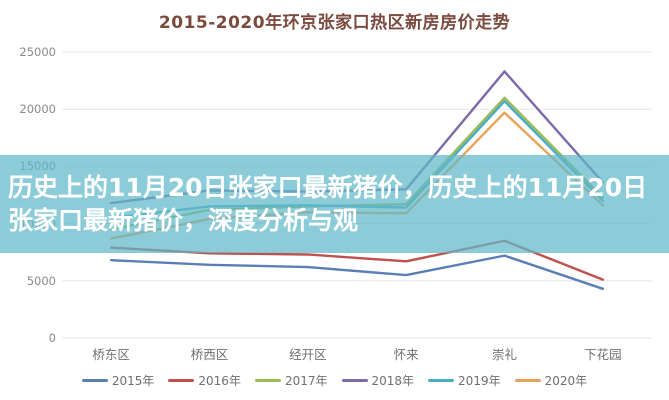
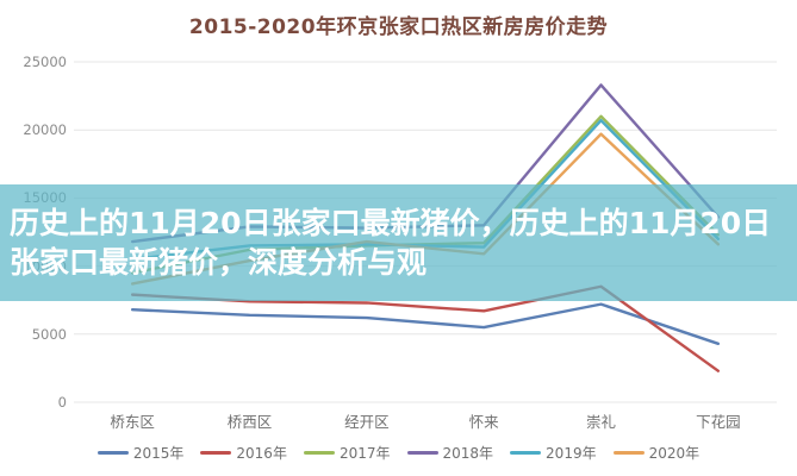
2020年/经开区: 11000 -> 11800
2016年/下花园: 5100 -> 2300
